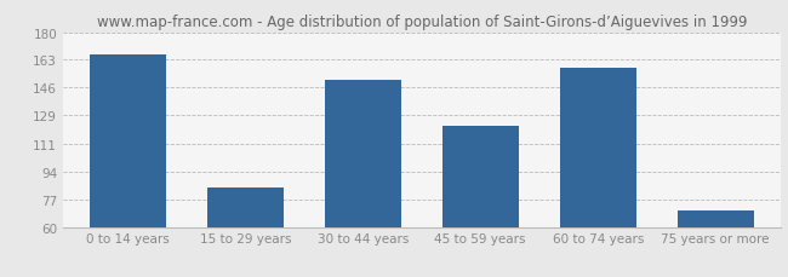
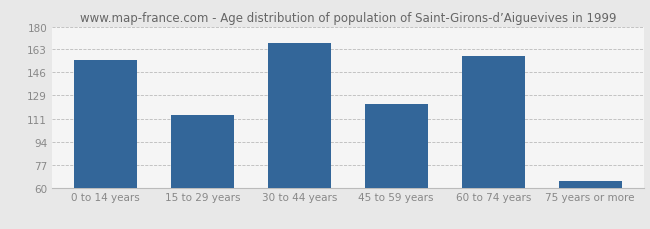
0 to 14 years: 166 -> 155
15 to 29 years: 84 -> 114
30 to 44 years: 151 -> 168
75 years or more: 70 -> 65
